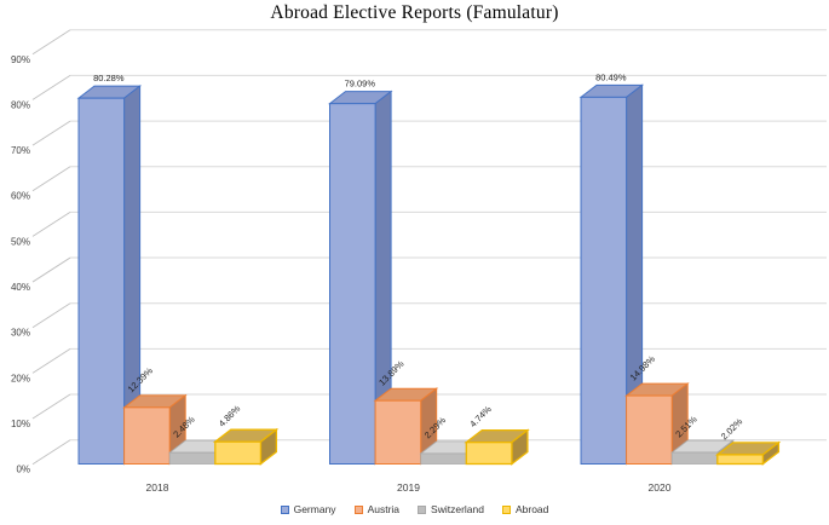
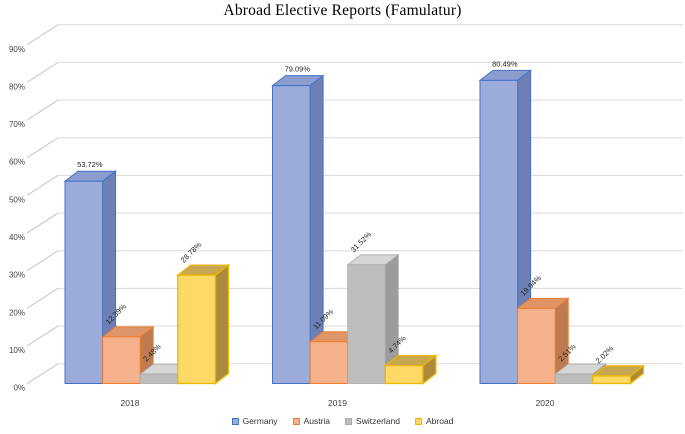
Germany/2018: 80.28% -> 53.72%
Abroad/2018: 4.86% -> 28.78%
Austria/2019: 13.89% -> 11.09%
Switzerland/2019: 2.29% -> 31.52%
Austria/2020: 14.98% -> 19.94%
